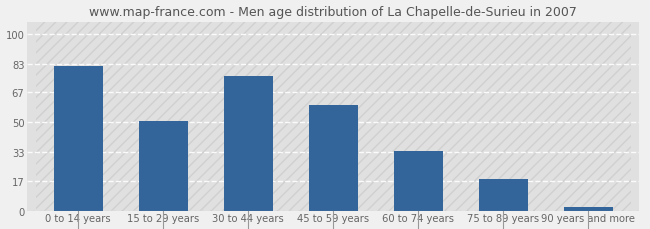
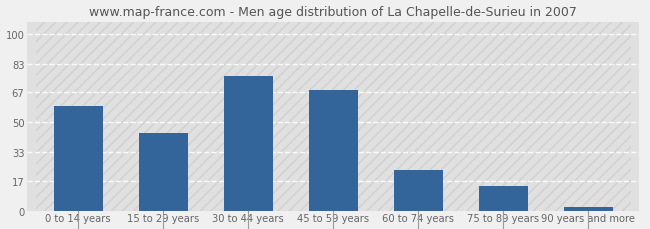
0 to 14 years: 82 -> 59
15 to 29 years: 51 -> 44
45 to 59 years: 60 -> 68
60 to 74 years: 34 -> 23
75 to 89 years: 18 -> 14
